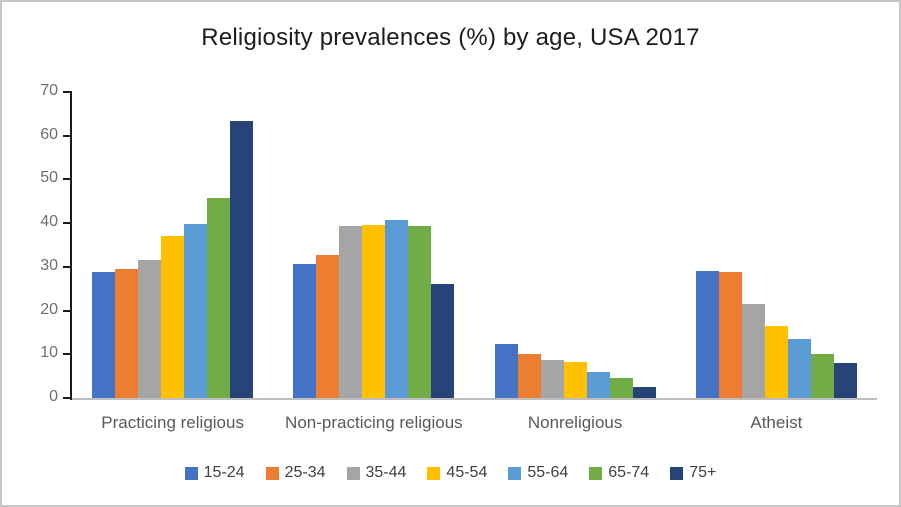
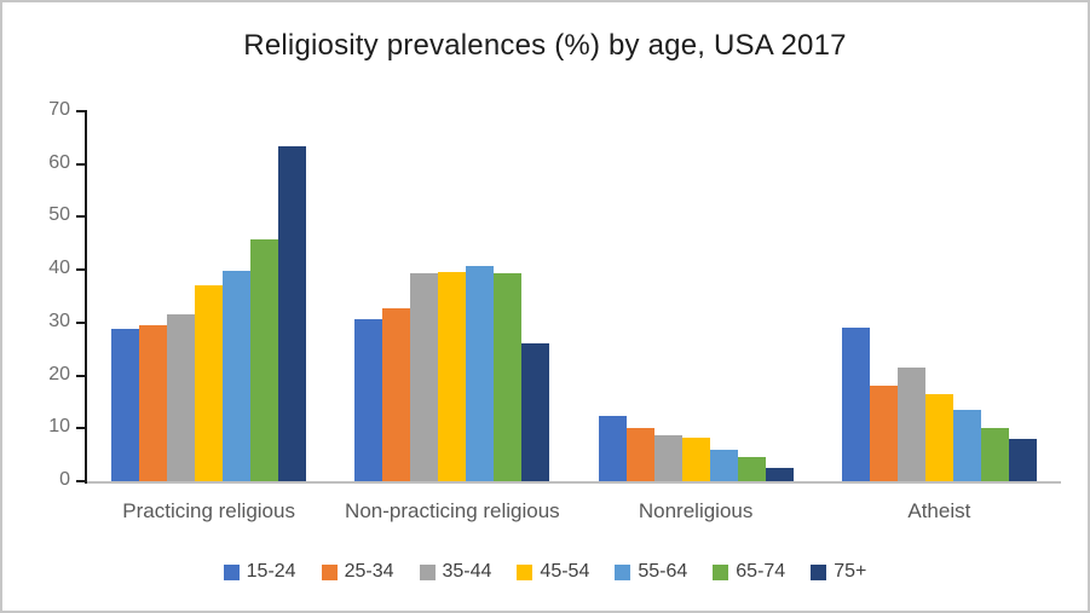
25-34/Atheist: 29 -> 18
